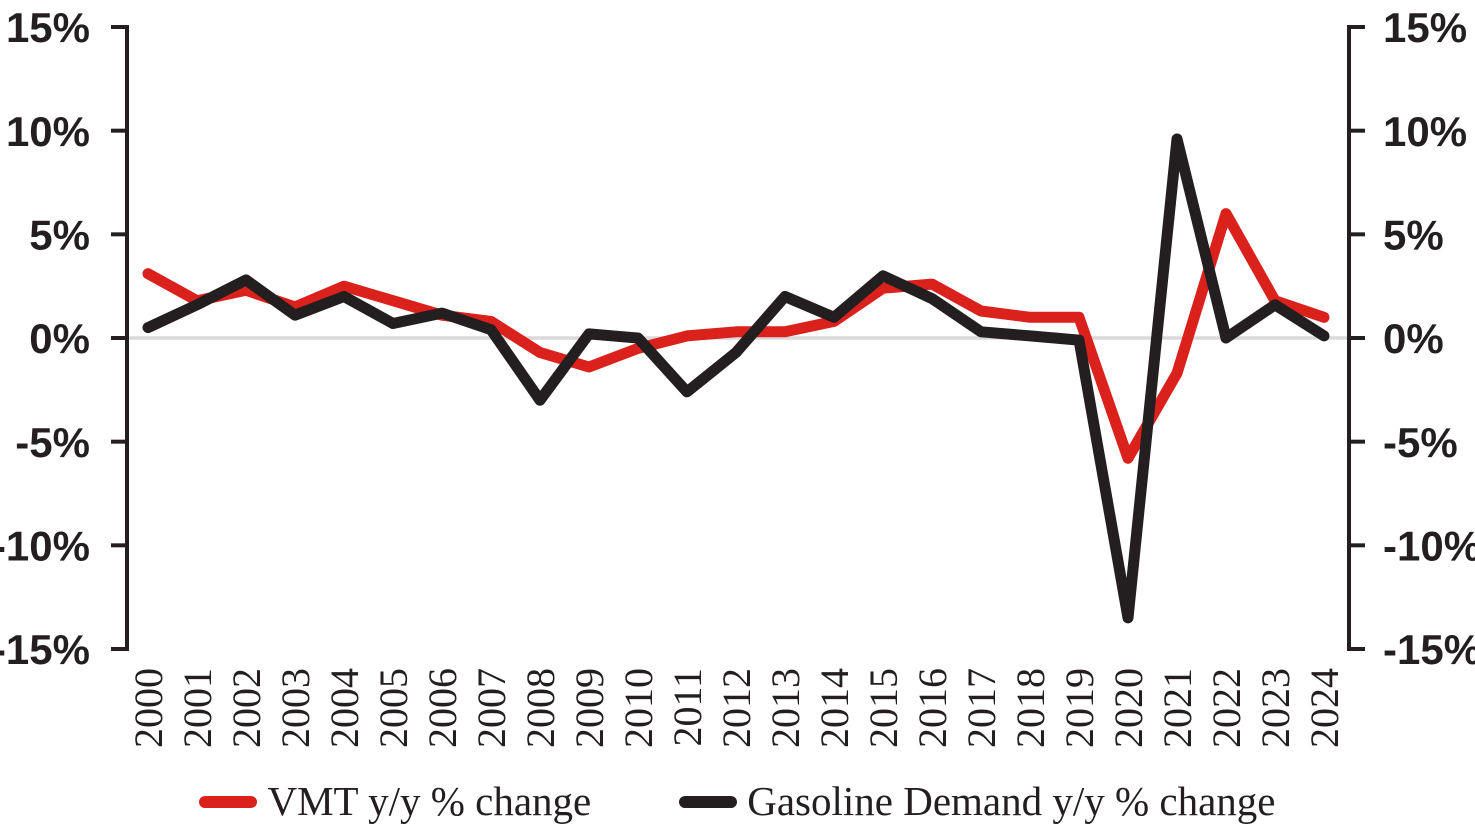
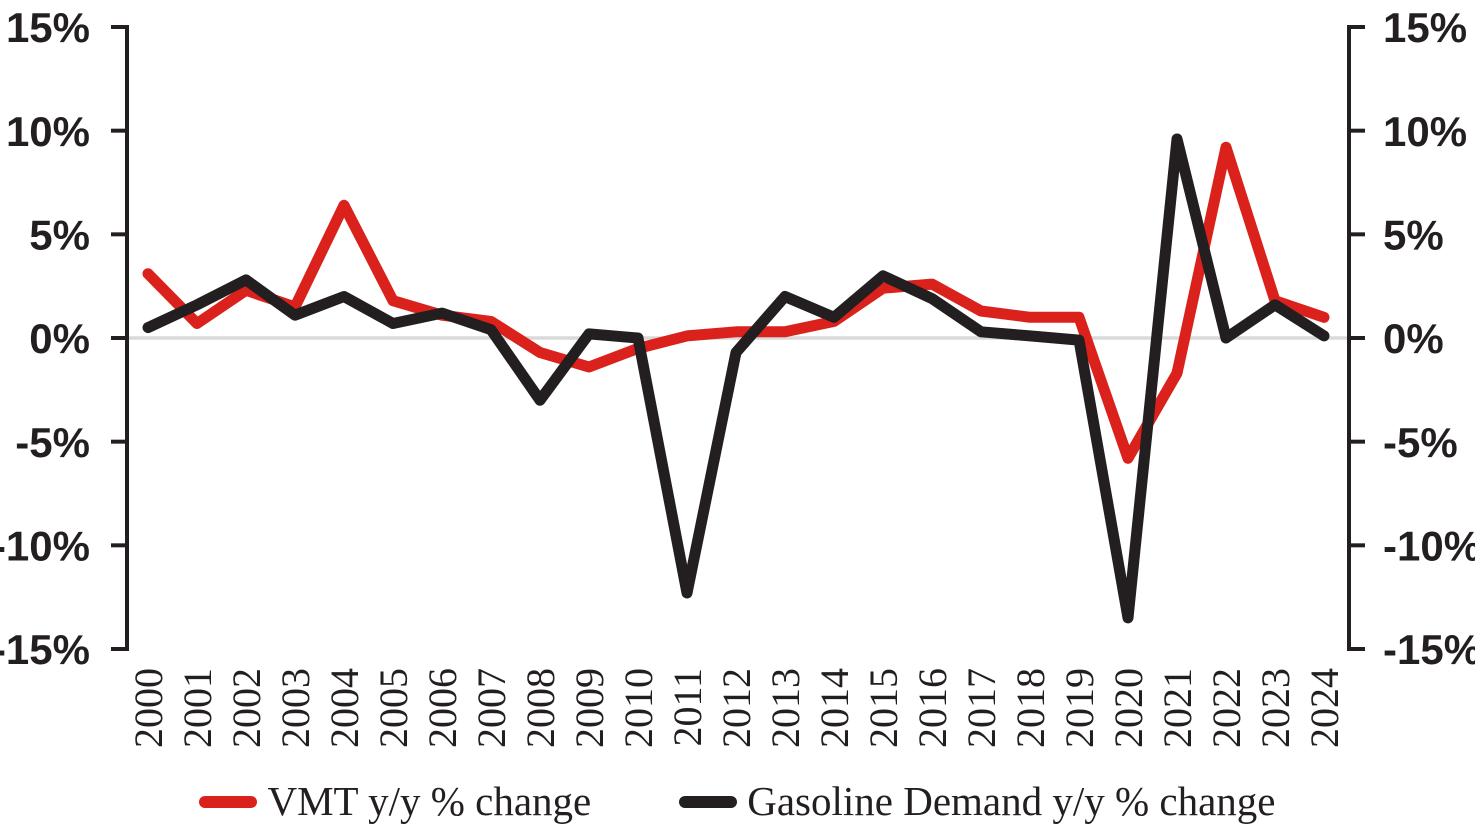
VMT y/y % change/2001: 1.8% -> 0.7%
VMT y/y % change/2004: 2.5% -> 6.4%
Gasoline Demand y/y % change/2011: -2.6% -> -12.3%
VMT y/y % change/2022: 6.0% -> 9.2%
